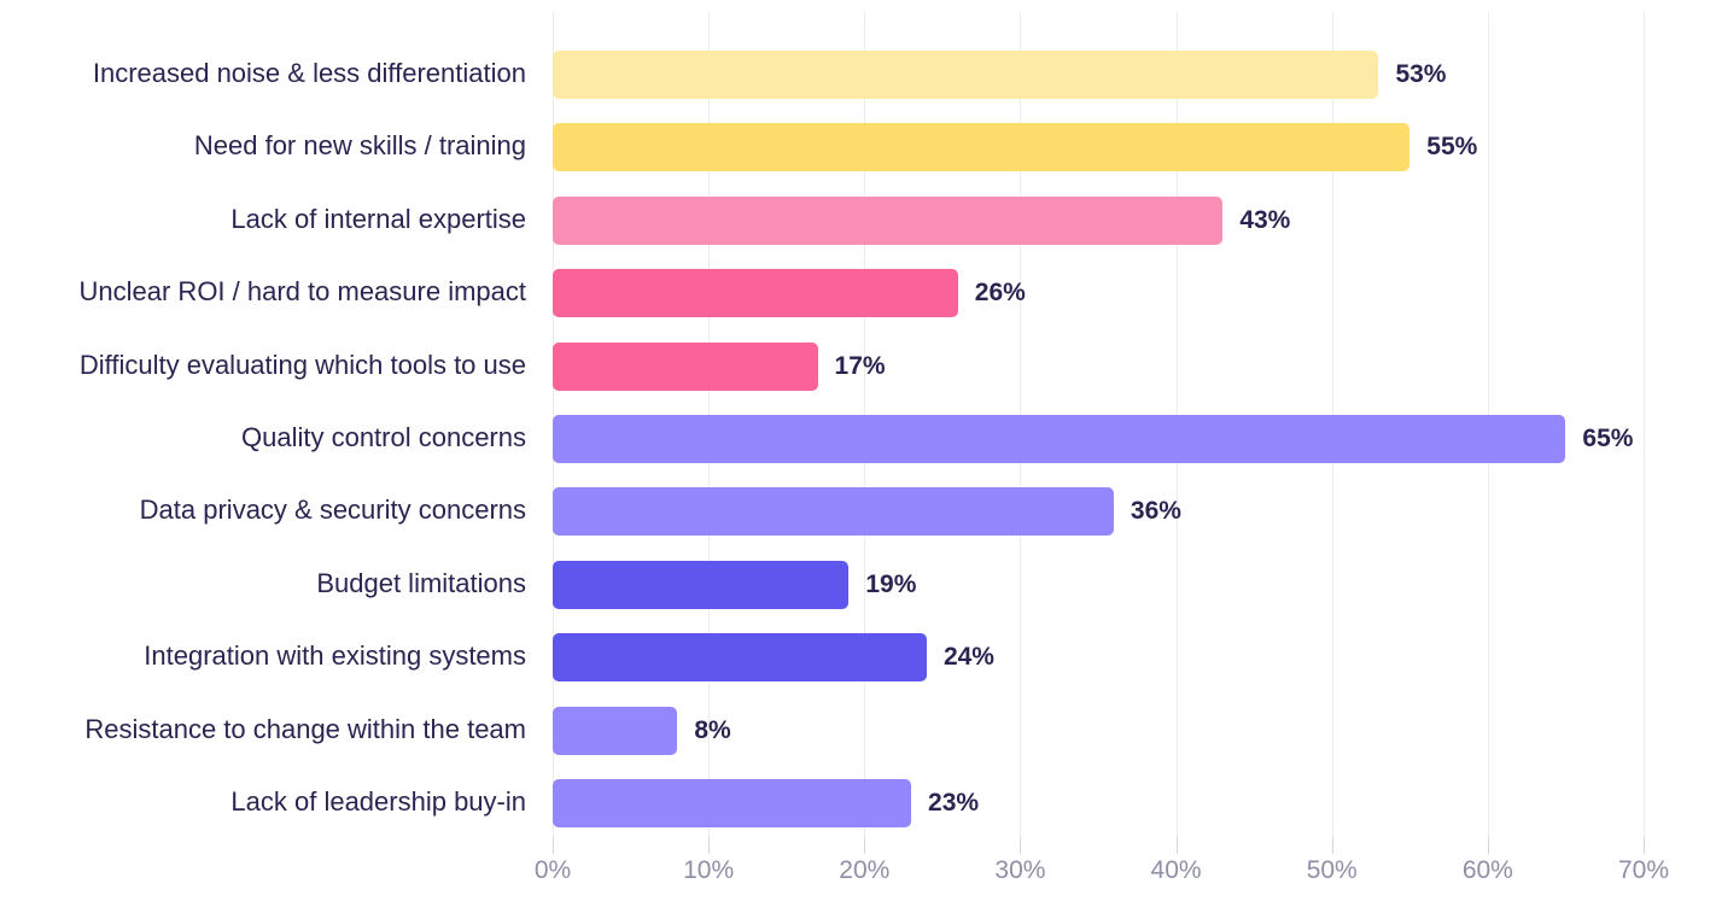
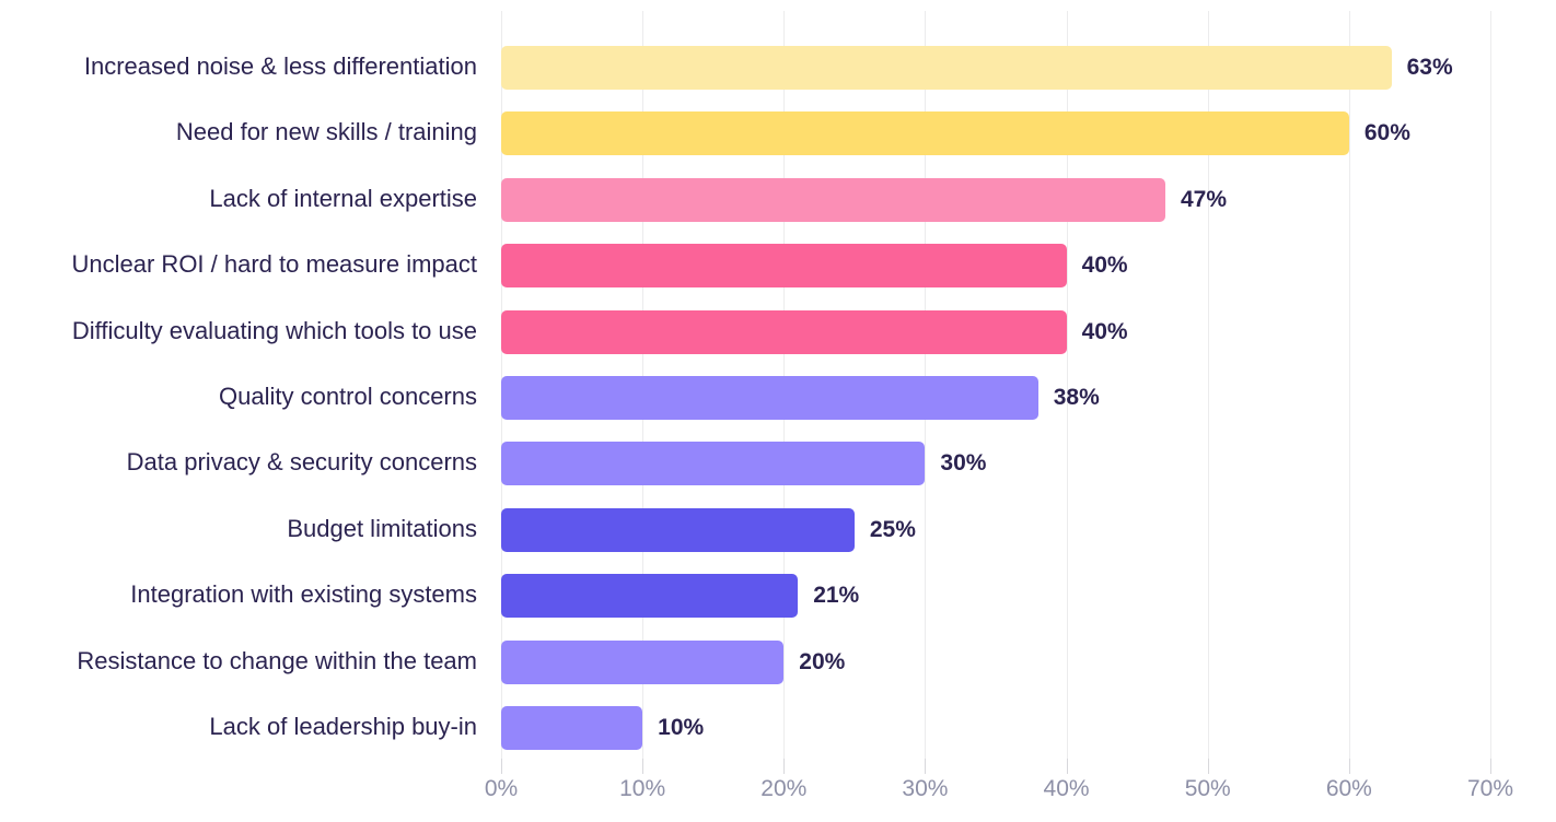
Increased noise & less differentiation: 53% -> 63%
Need for new skills / training: 55% -> 60%
Lack of internal expertise: 43% -> 47%
Unclear ROI / hard to measure impact: 26% -> 40%
Difficulty evaluating which tools to use: 17% -> 40%
Quality control concerns: 65% -> 38%
Data privacy & security concerns: 36% -> 30%
Budget limitations: 19% -> 25%
Integration with existing systems: 24% -> 21%
Resistance to change within the team: 8% -> 20%
Lack of leadership buy-in: 23% -> 10%
